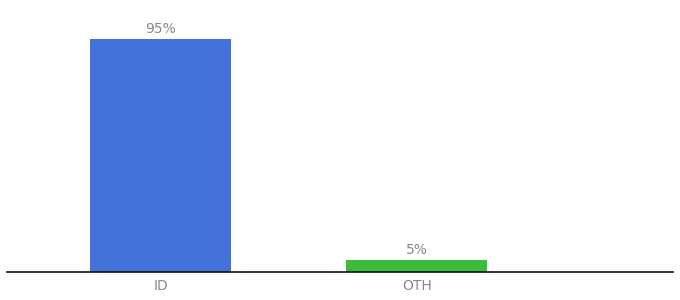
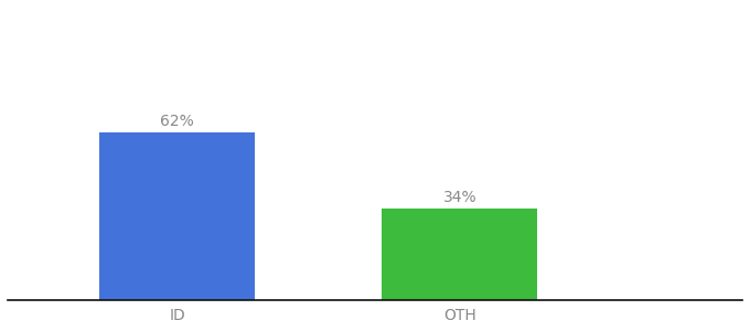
ID: 95% -> 62%
OTH: 5% -> 34%
